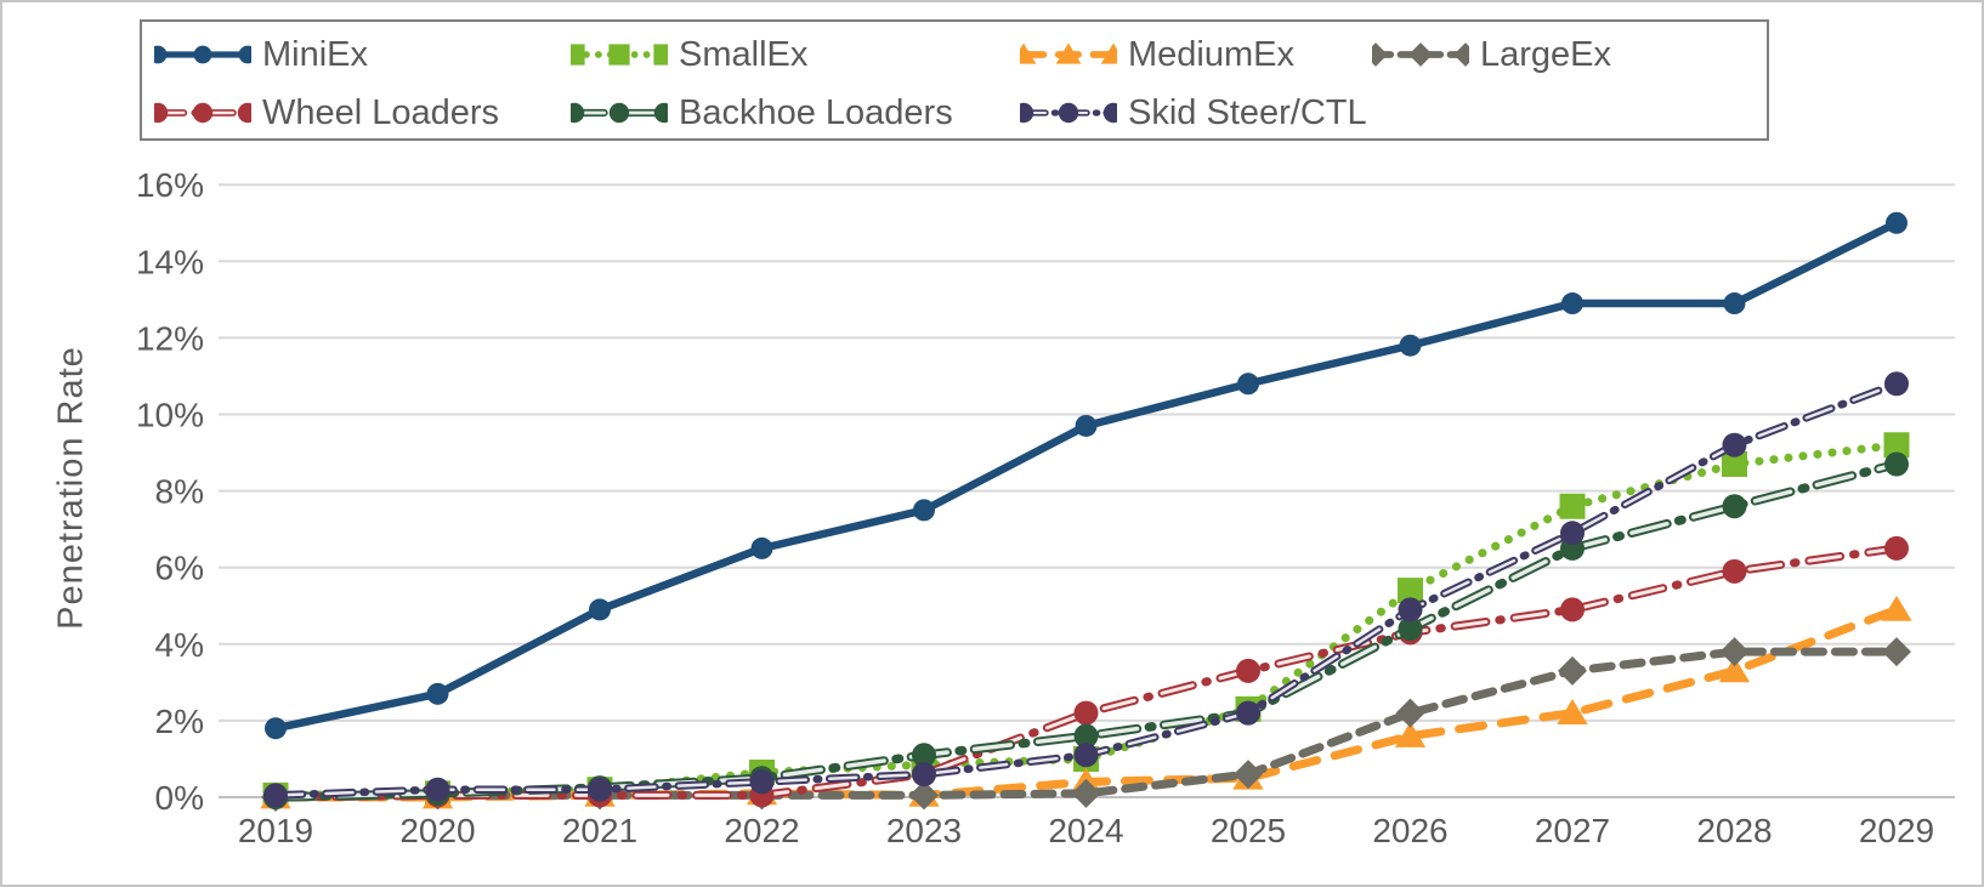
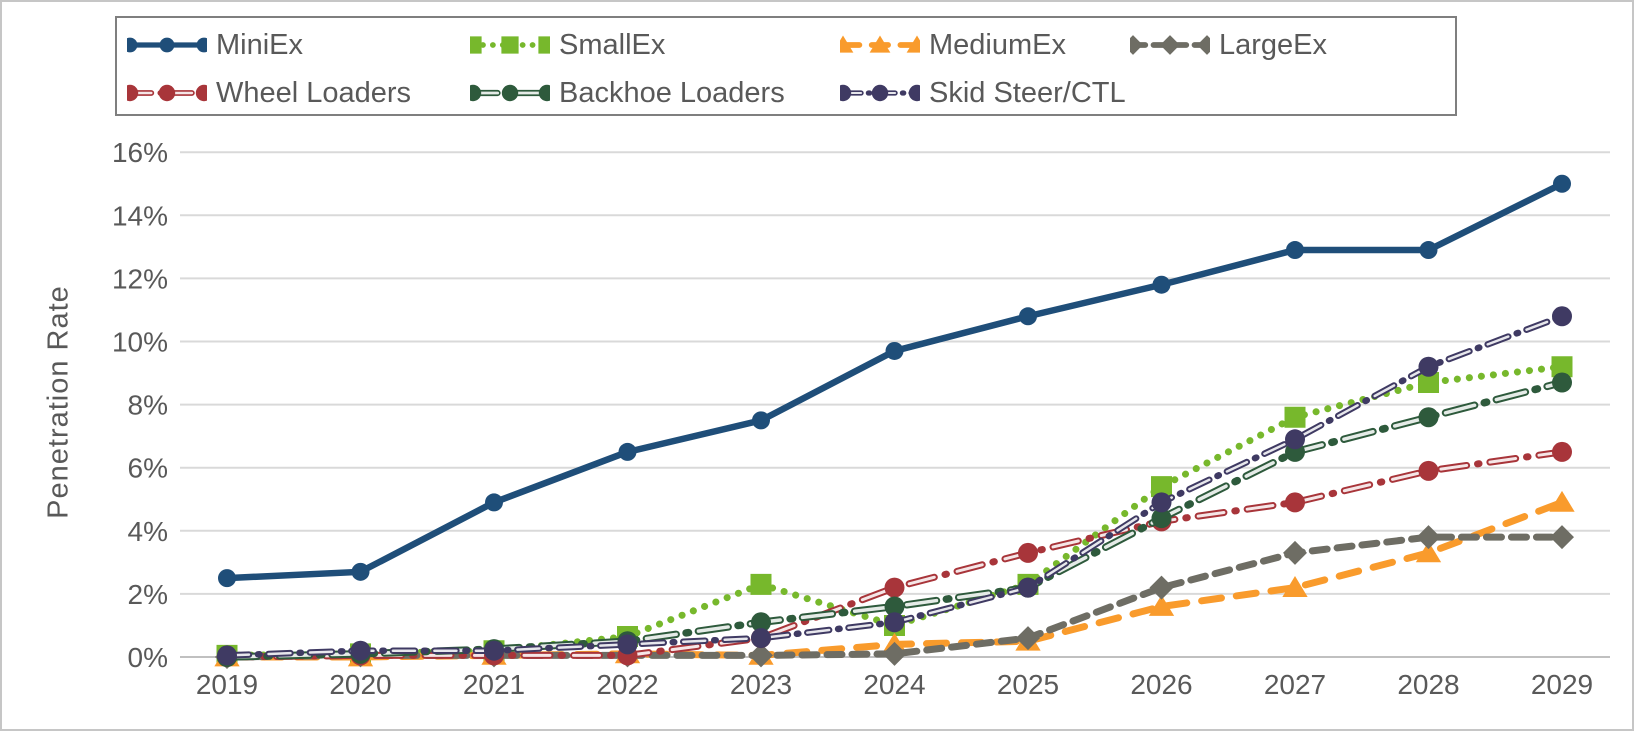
MiniEx/2019: 1.8% -> 2.5%
SmallEx/2023: 0.8% -> 2.3%
